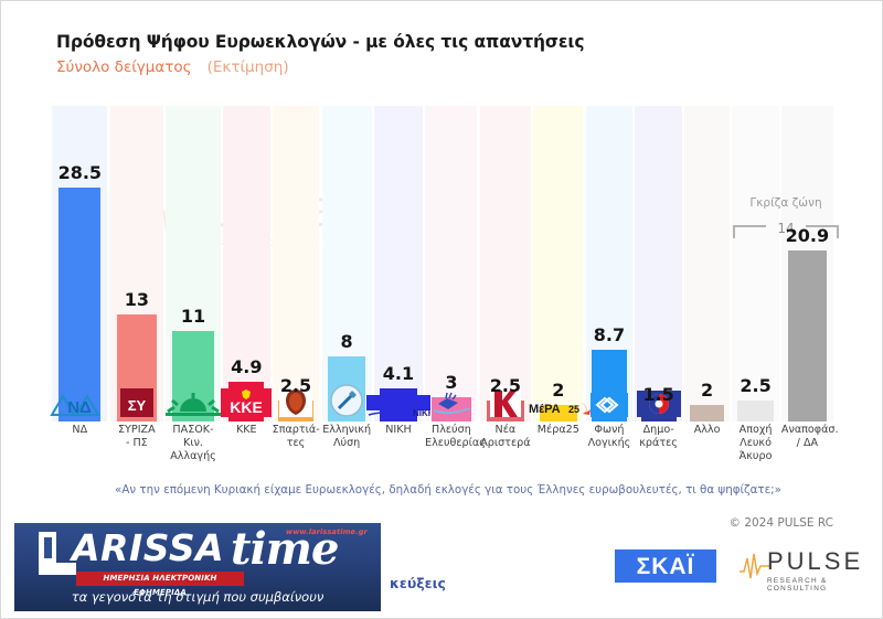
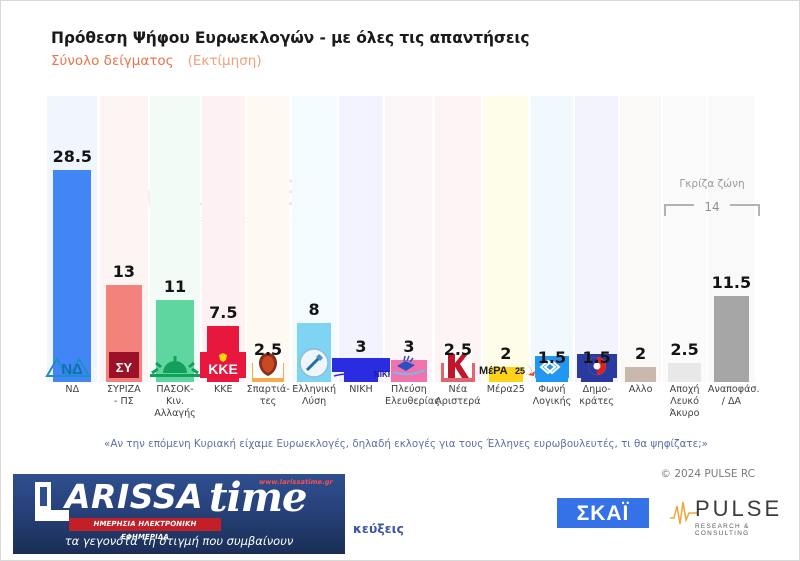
ΚΚΕ: 4.9 -> 7.5
ΝΙΚΗ: 4.1 -> 3
Φωνή Λογικής: 8.7 -> 1.5
Αναποφάσ. / ΔΑ: 20.9 -> 11.5
